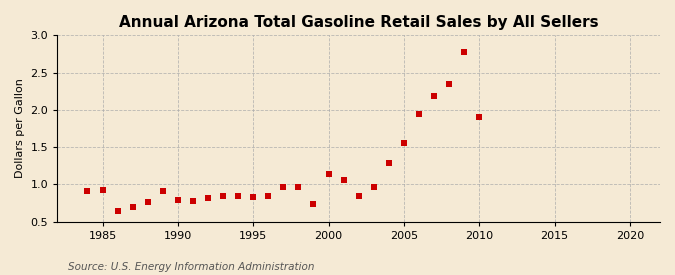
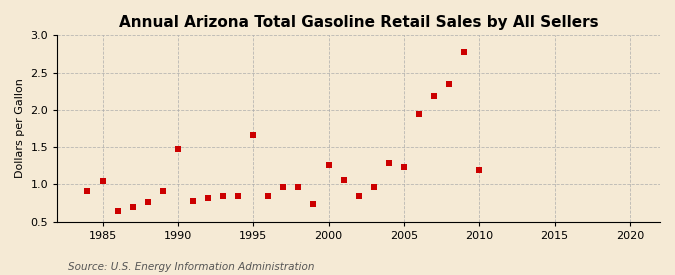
1985: 0.93 -> 1.04
1990: 0.79 -> 1.48
1995: 0.83 -> 1.66
2000: 1.14 -> 1.26
2005: 1.55 -> 1.24
2010: 1.90 -> 1.20
